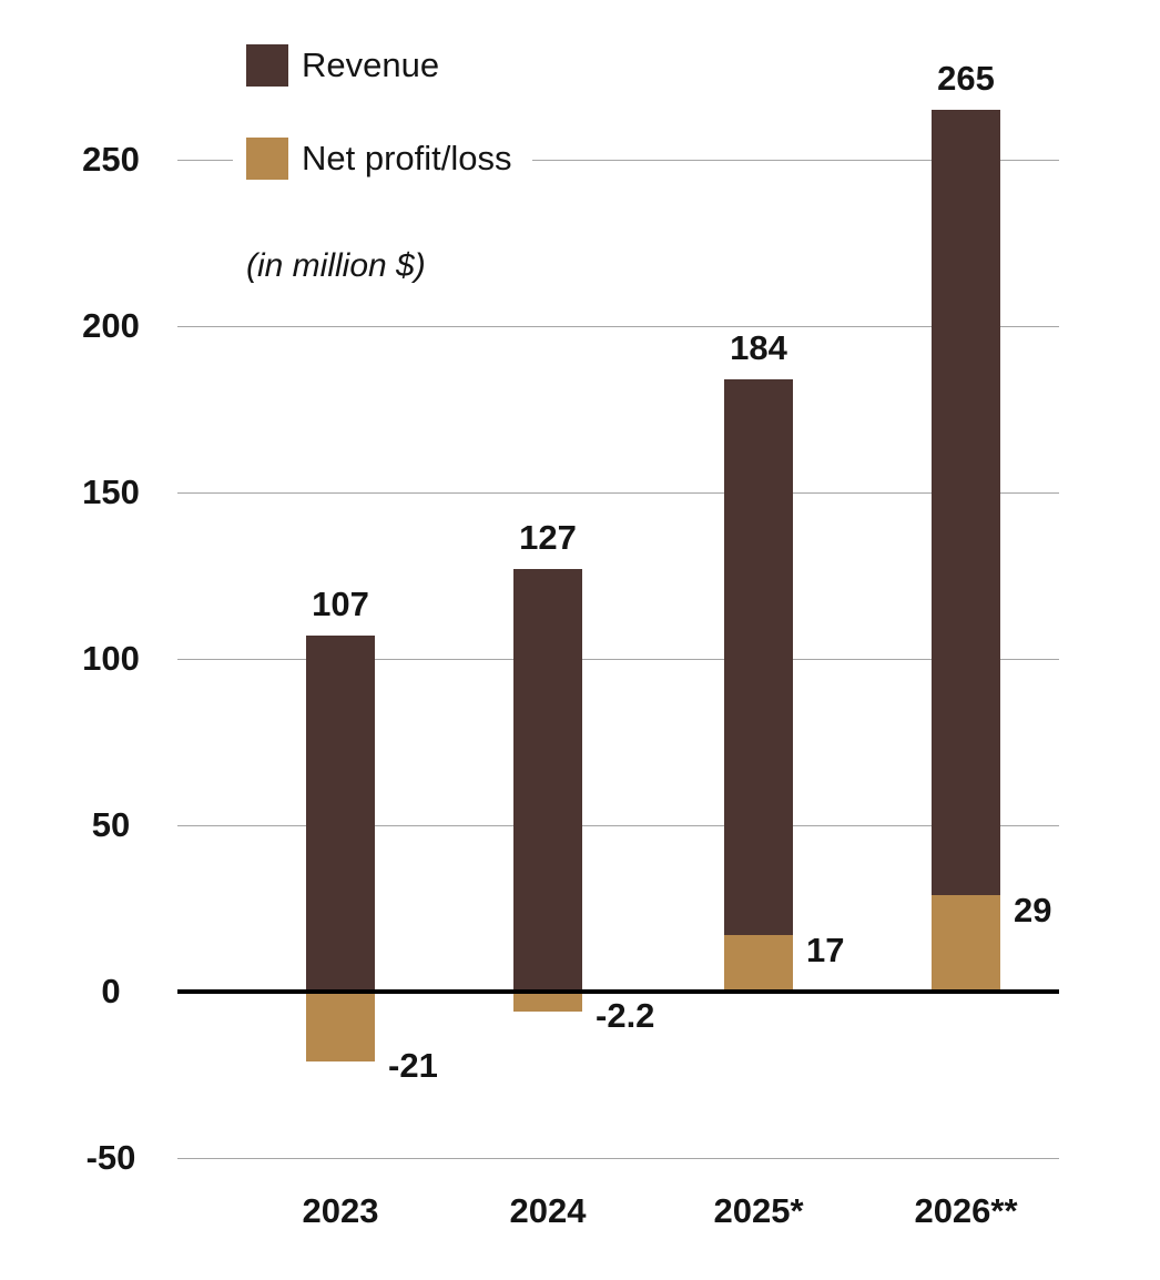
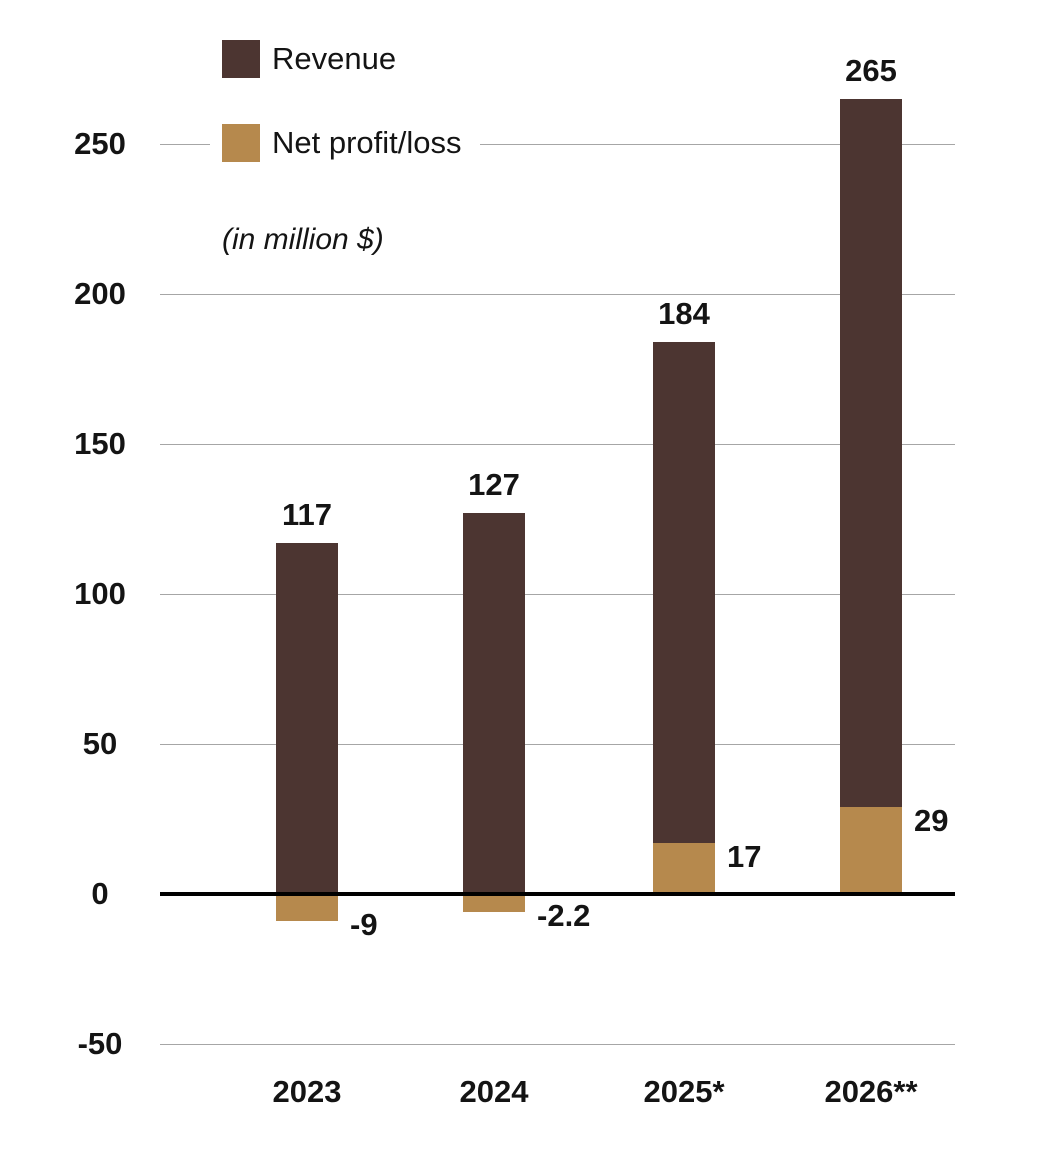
Revenue/2023: 107 -> 117
Net profit/loss/2023: -21 -> -9
